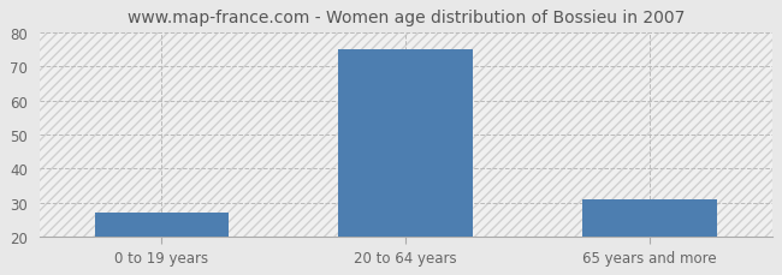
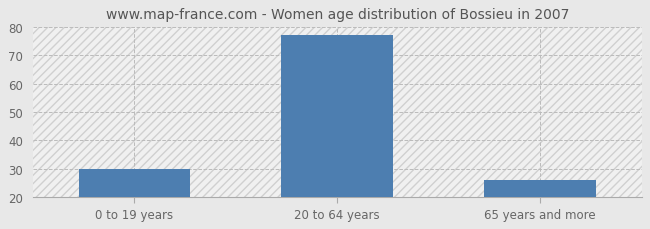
0 to 19 years: 27 -> 30
20 to 64 years: 75 -> 77
65 years and more: 31 -> 26
